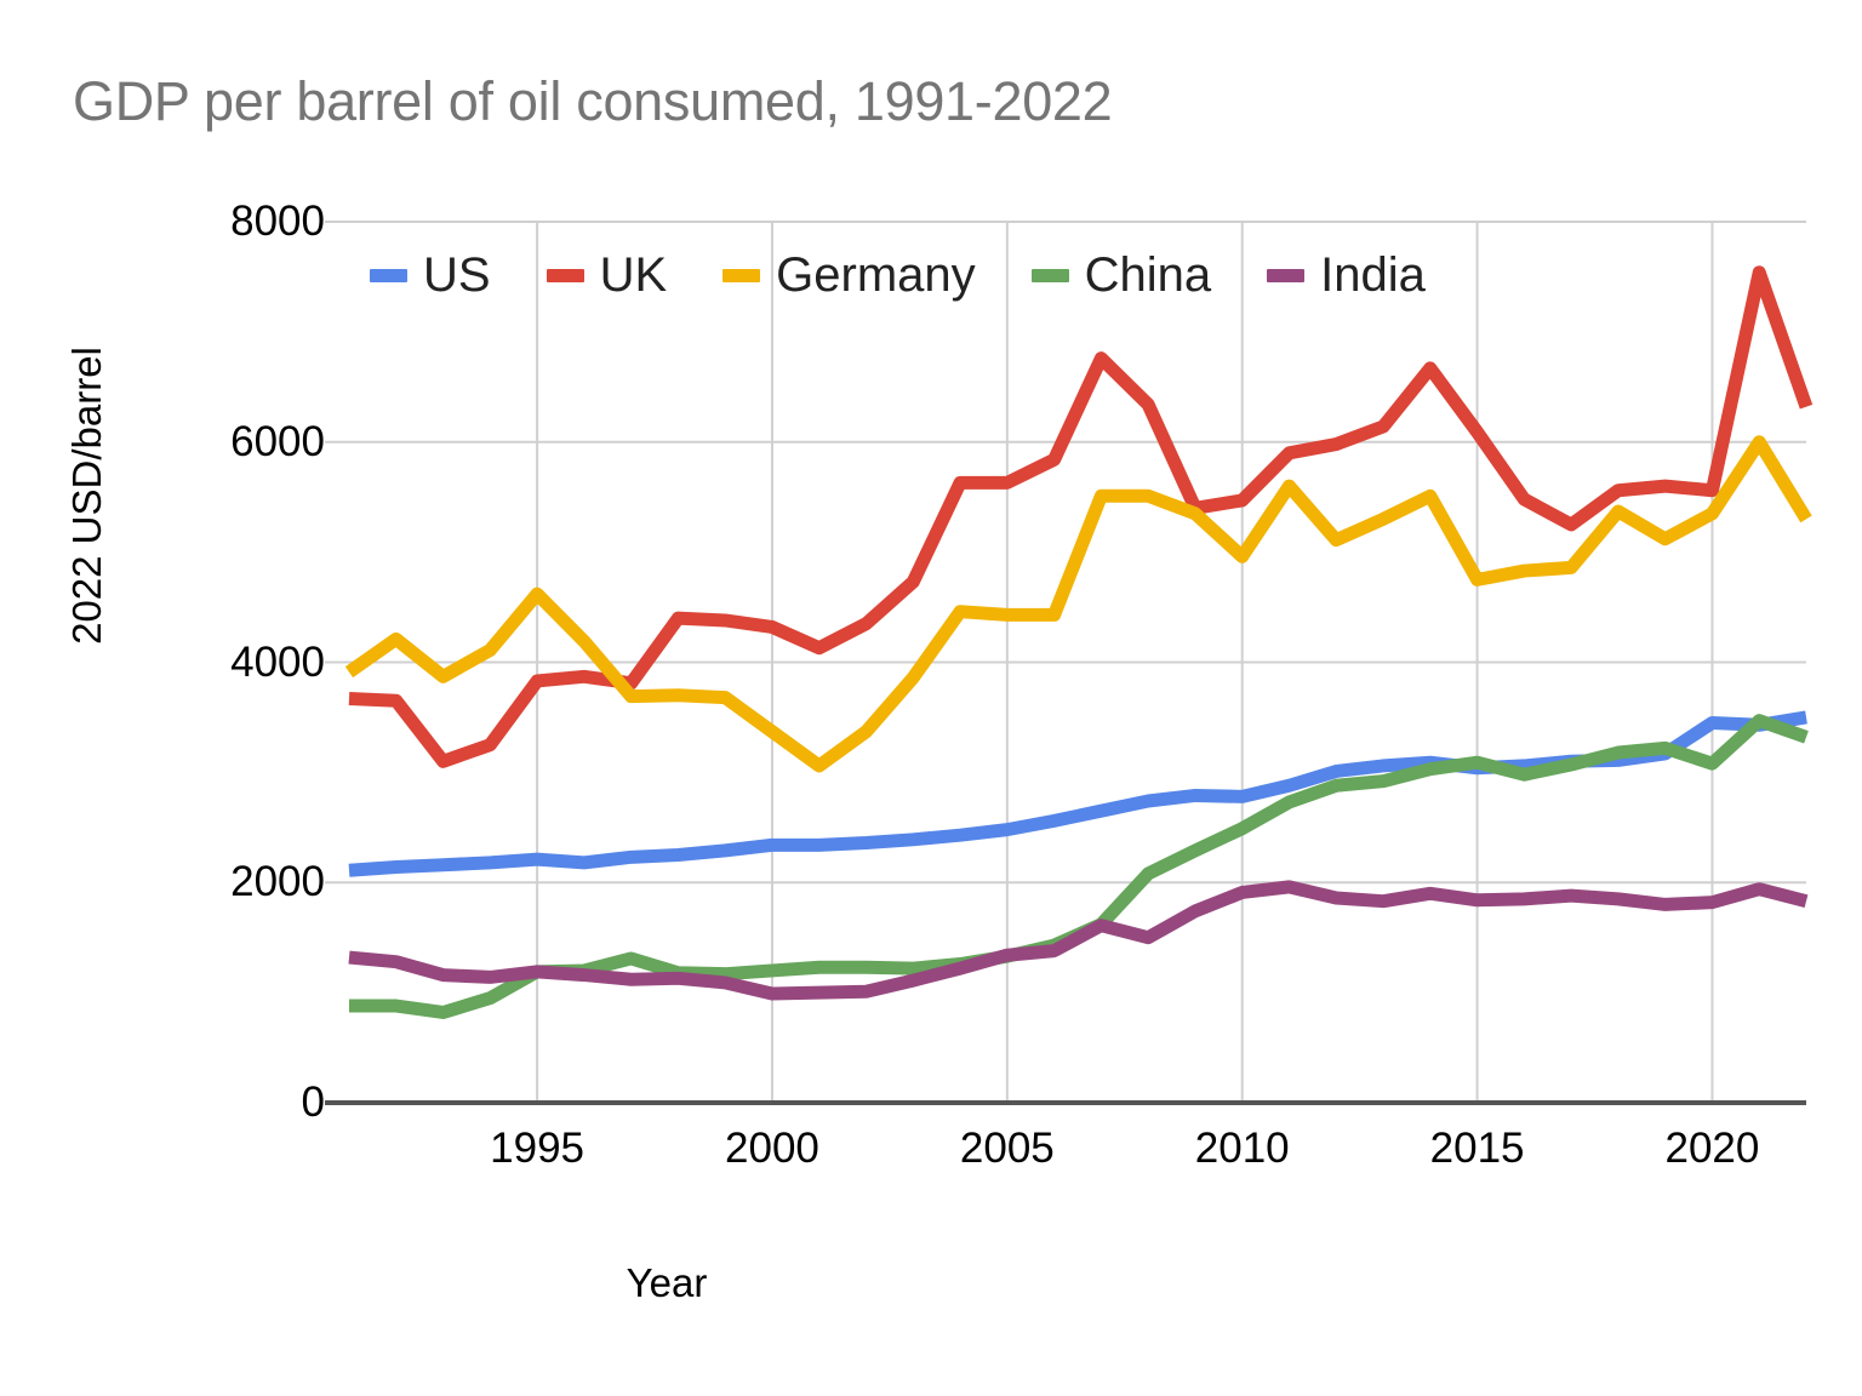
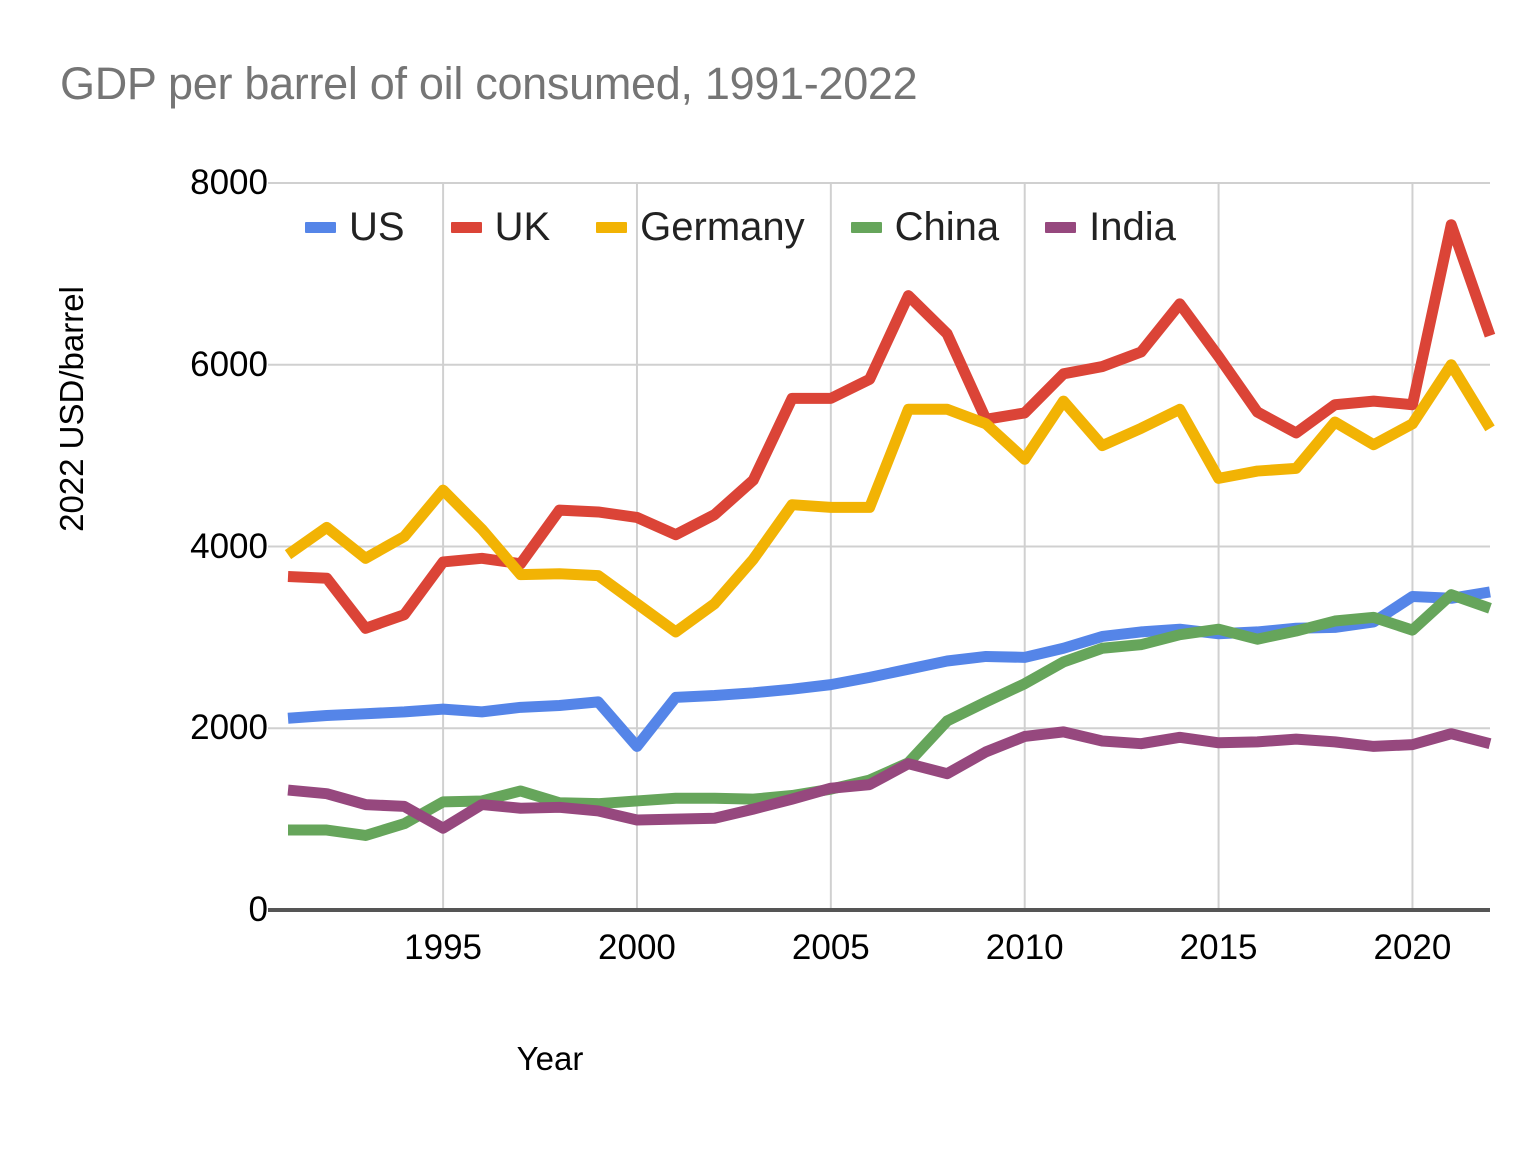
India/1995: 1200 -> 900
US/2000: 2300 -> 1800
